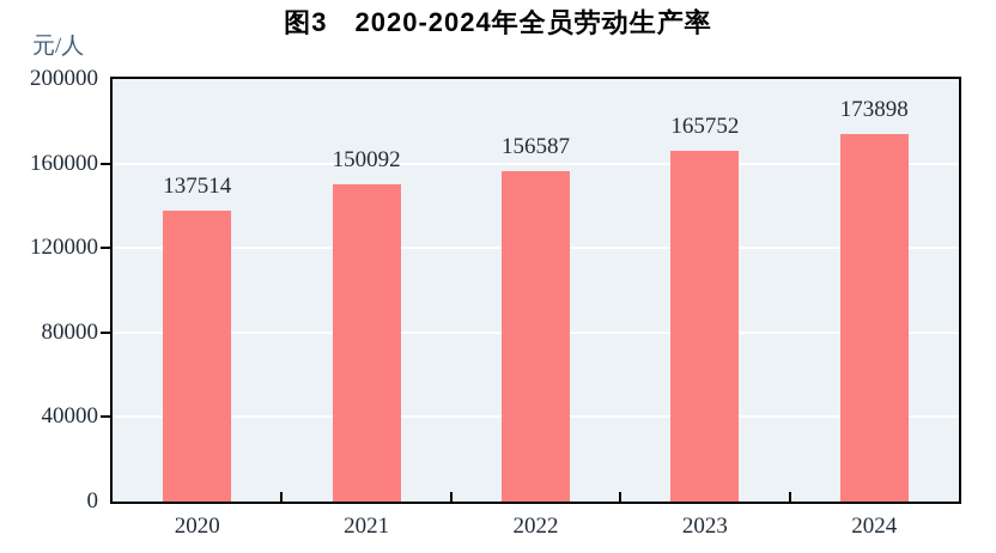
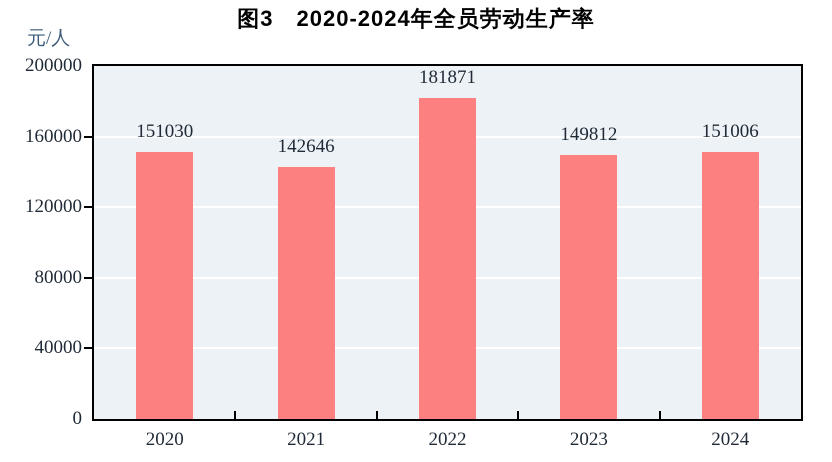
2020: 137514 -> 151030
2021: 150092 -> 142646
2022: 156587 -> 181871
2023: 165752 -> 149812
2024: 173898 -> 151006
